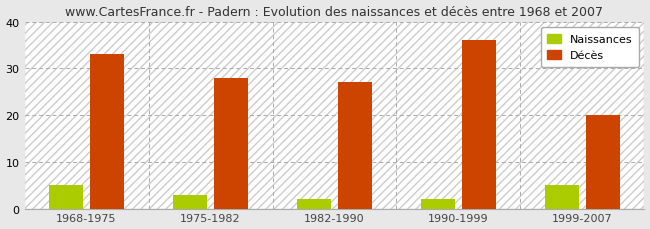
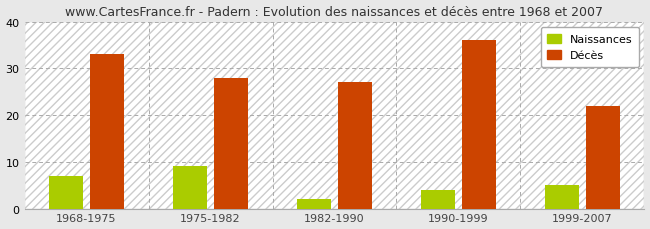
Naissances/1968-1975: 5 -> 7
Naissances/1975-1982: 3 -> 9
Naissances/1990-1999: 2 -> 4
Décès/1999-2007: 20 -> 22
